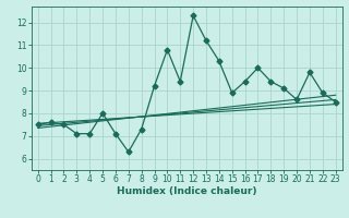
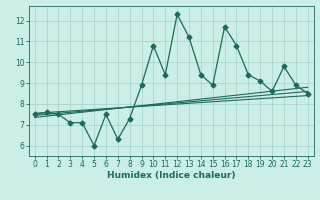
5: 8.0 -> 6.0
6: 7.1 -> 7.5
9: 9.2 -> 8.9
14: 10.3 -> 9.4
16: 9.4 -> 11.7
17: 10.0 -> 10.8
